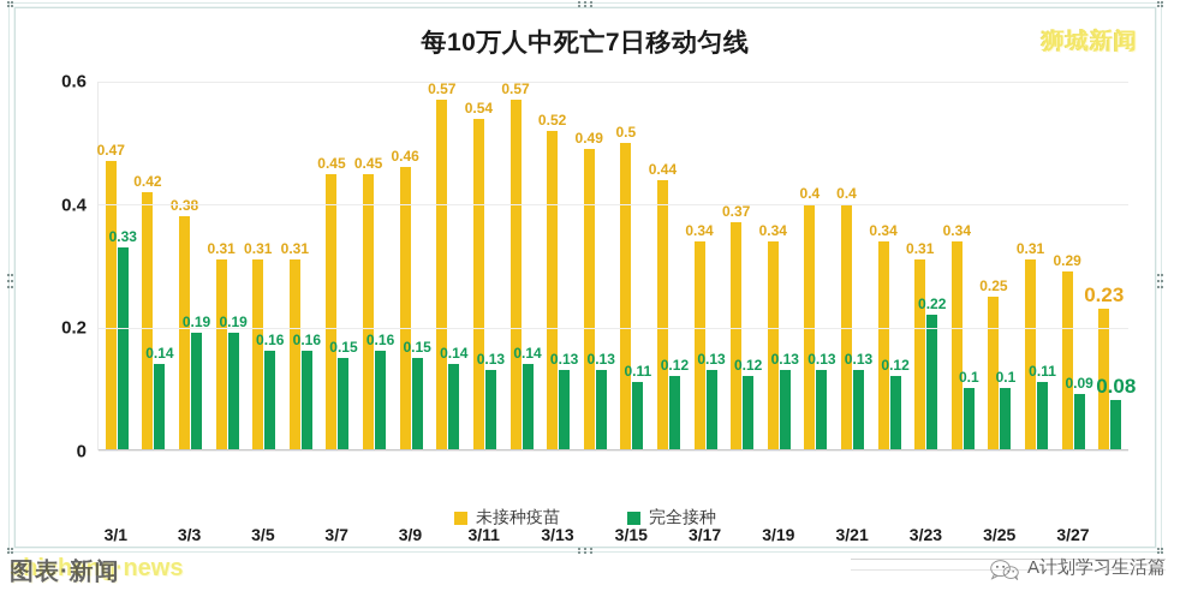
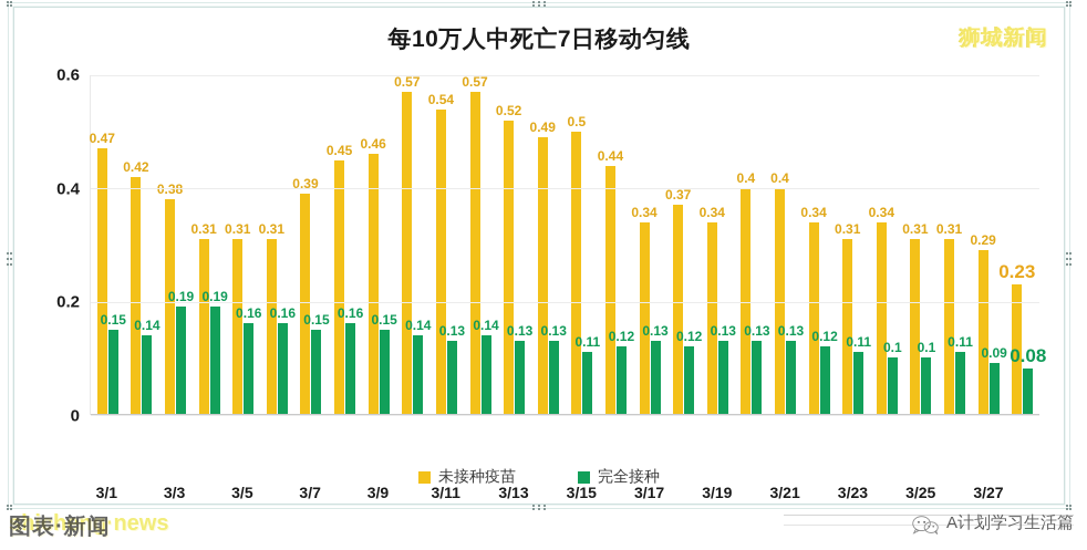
完全接种/3/1: 0.33 -> 0.15
未接种疫苗/3/7: 0.45 -> 0.39
完全接种/3/23: 0.22 -> 0.11
未接种疫苗/3/25: 0.25 -> 0.31
